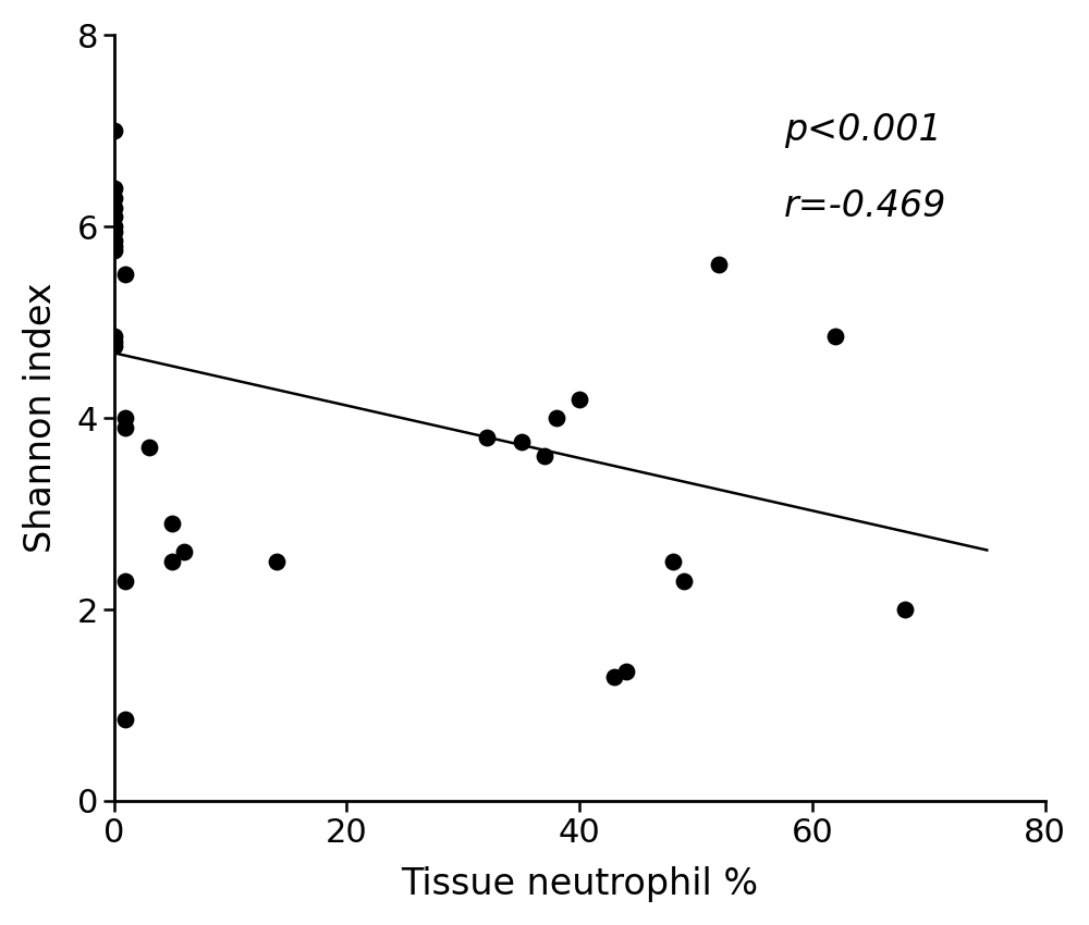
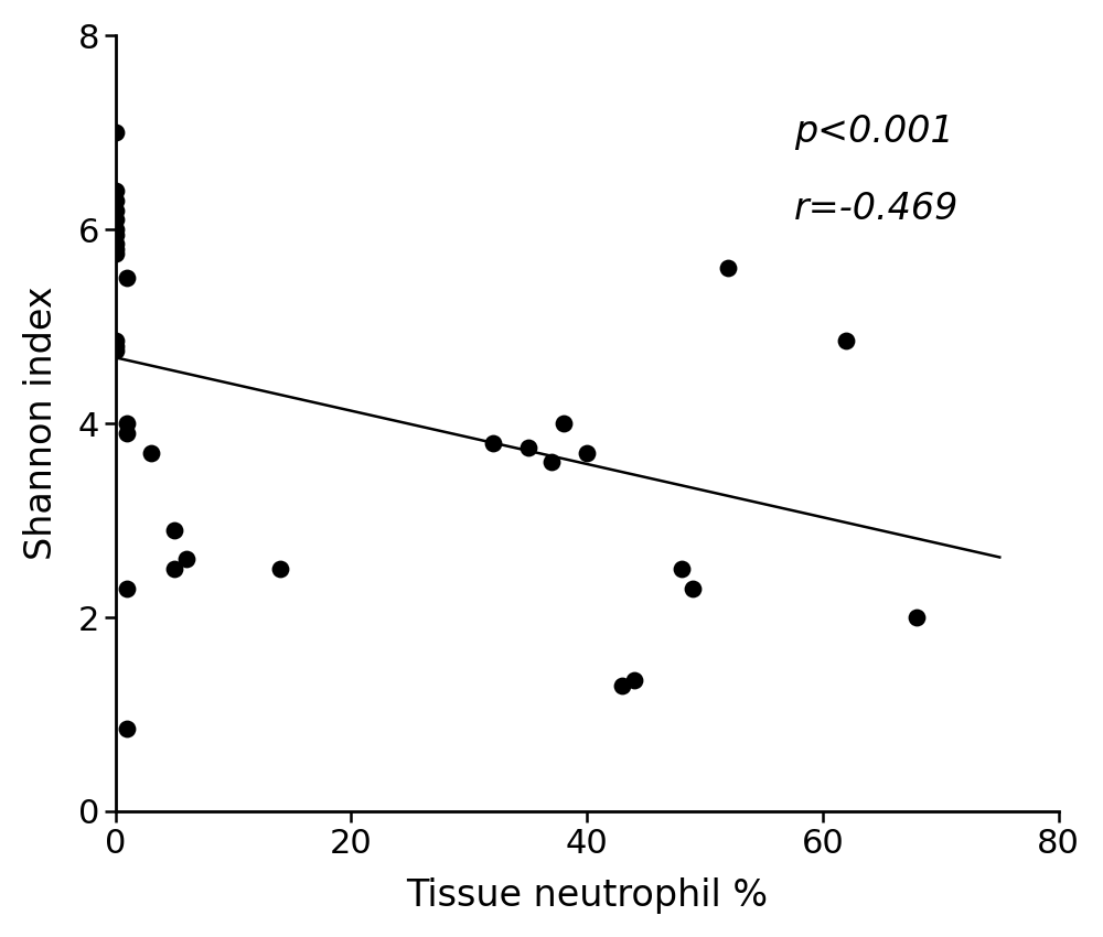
40: 4.20 -> 3.70
